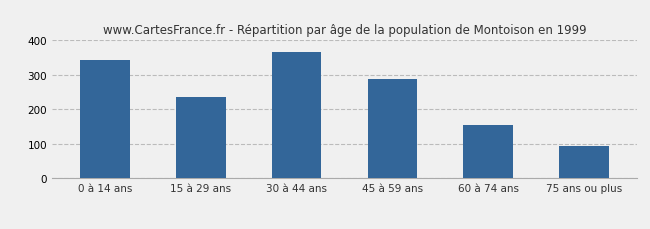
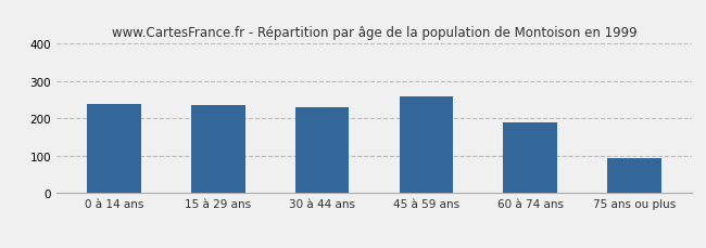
0 à 14 ans: 344 -> 240
30 à 44 ans: 367 -> 230
45 à 59 ans: 287 -> 260
60 à 74 ans: 155 -> 190
